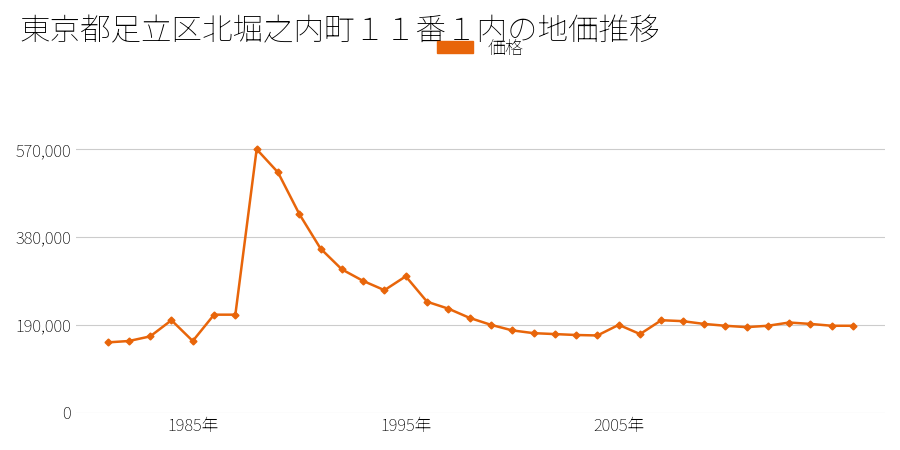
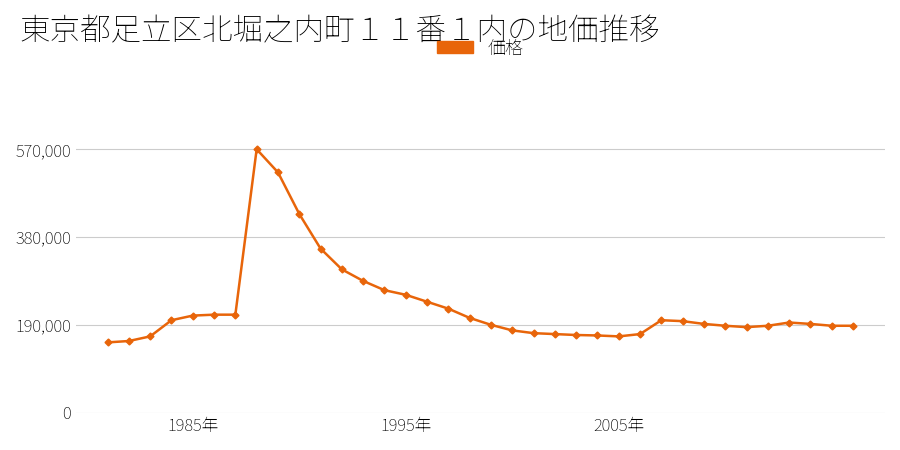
1985年: 155,000 -> 210,000
1995年: 295,000 -> 255,000
2005年: 190,000 -> 165,000
